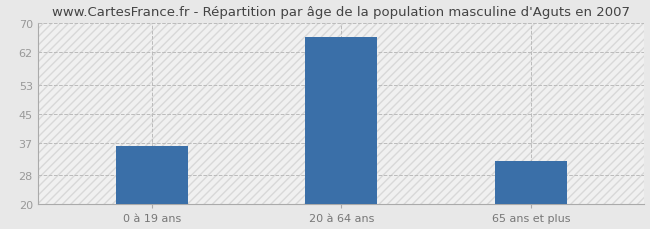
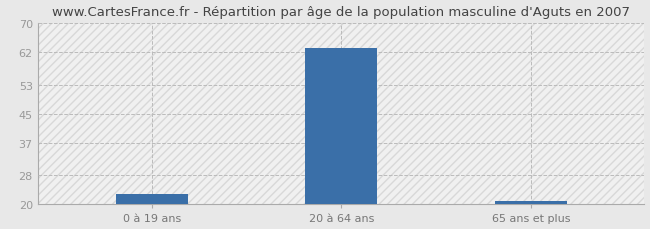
0 à 19 ans: 36 -> 23
20 à 64 ans: 66 -> 63
65 ans et plus: 32 -> 21
